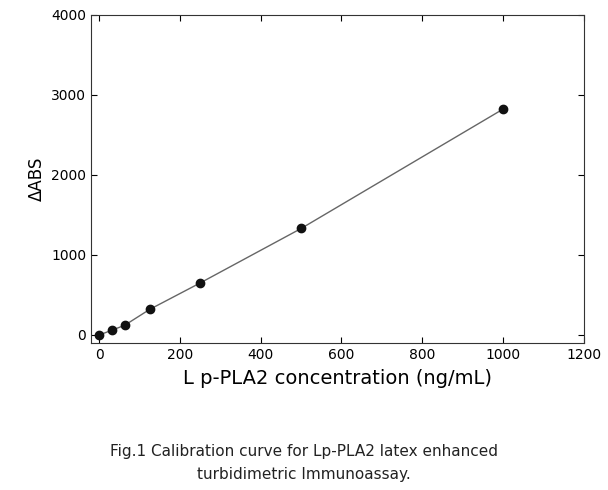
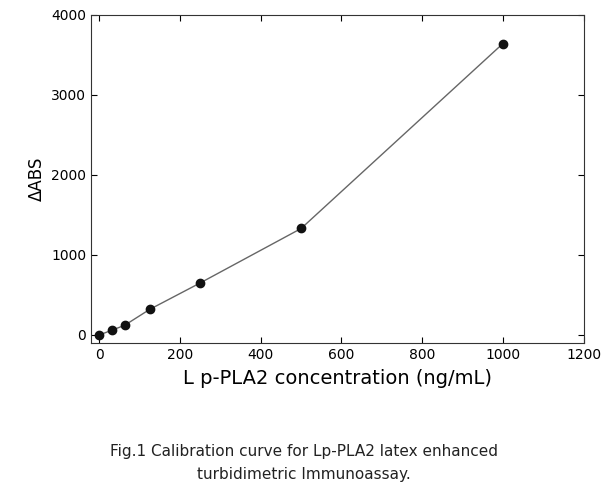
1000: 2820 -> 3640
